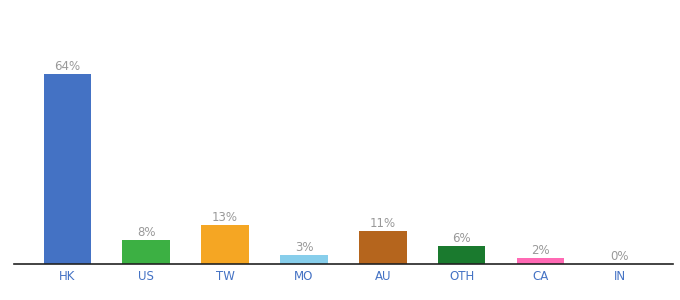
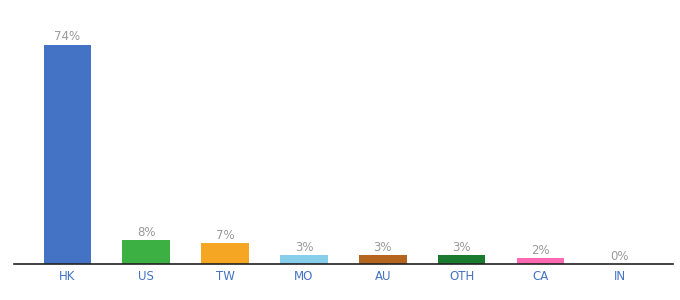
HK: 64% -> 74%
TW: 13% -> 7%
AU: 11% -> 3%
OTH: 6% -> 3%
